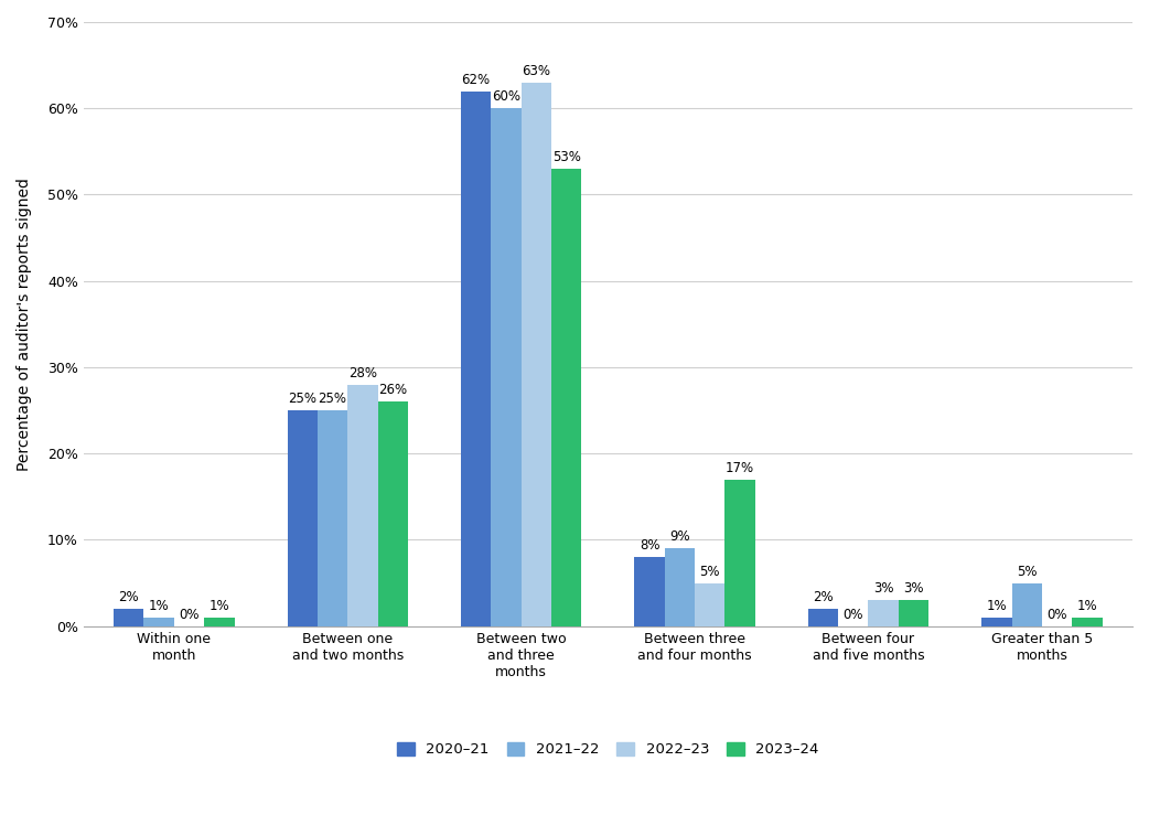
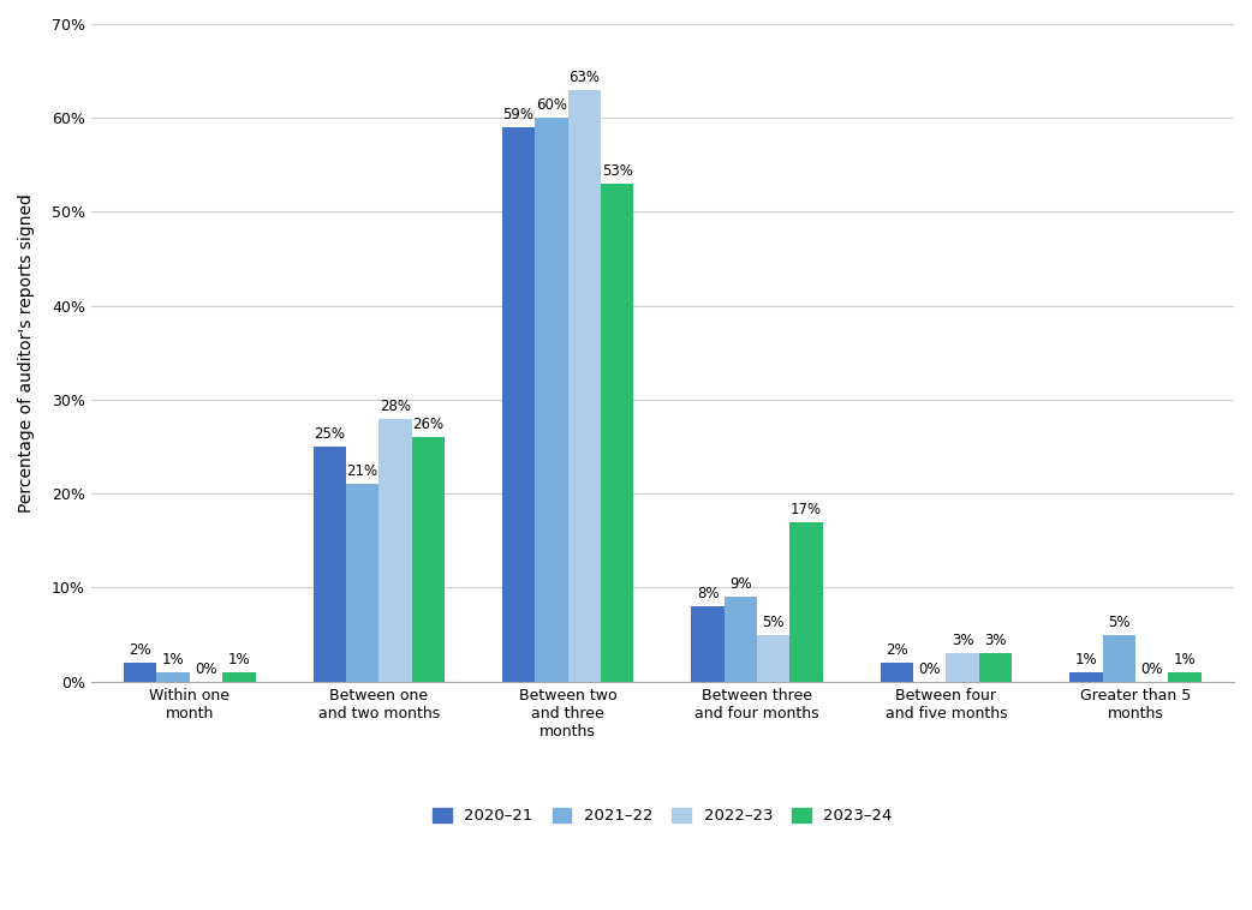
2021–22/Between one and two months: 25% -> 21%
2020–21/Between two and three months: 62% -> 59%
